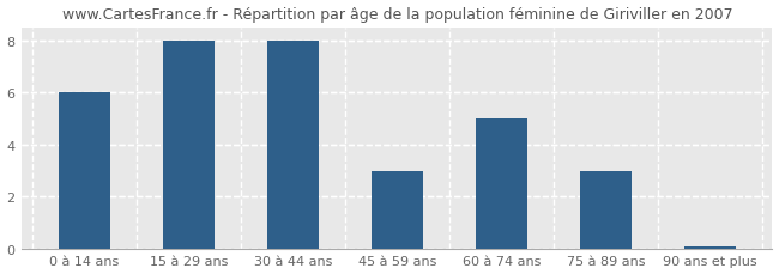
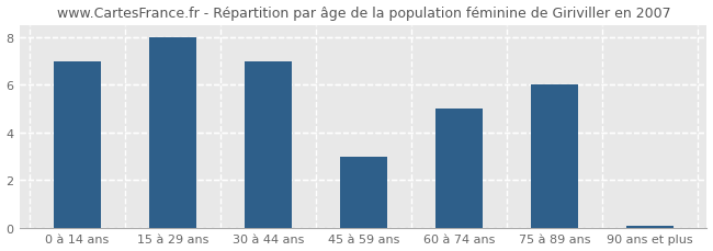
0 à 14 ans: 6.00 -> 7.00
30 à 44 ans: 8.00 -> 7.00
75 à 89 ans: 3.00 -> 6.00
